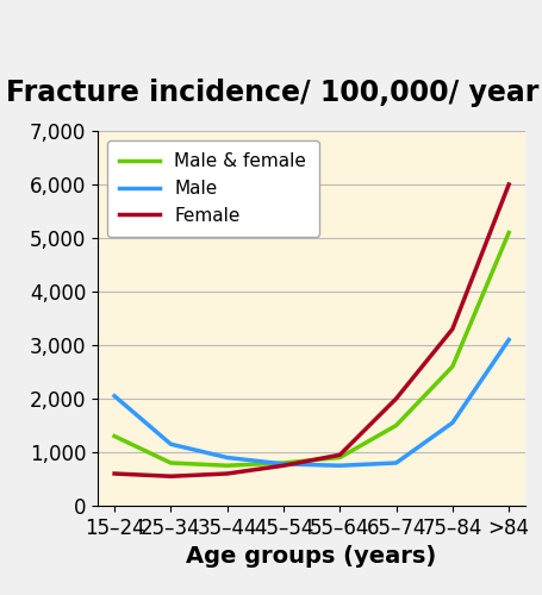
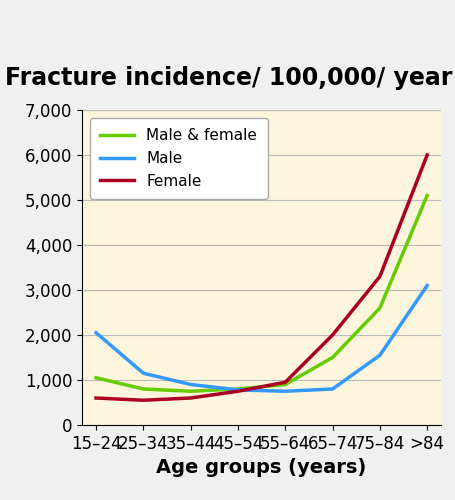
Male & female/15–24: 1,300 -> 1,050
